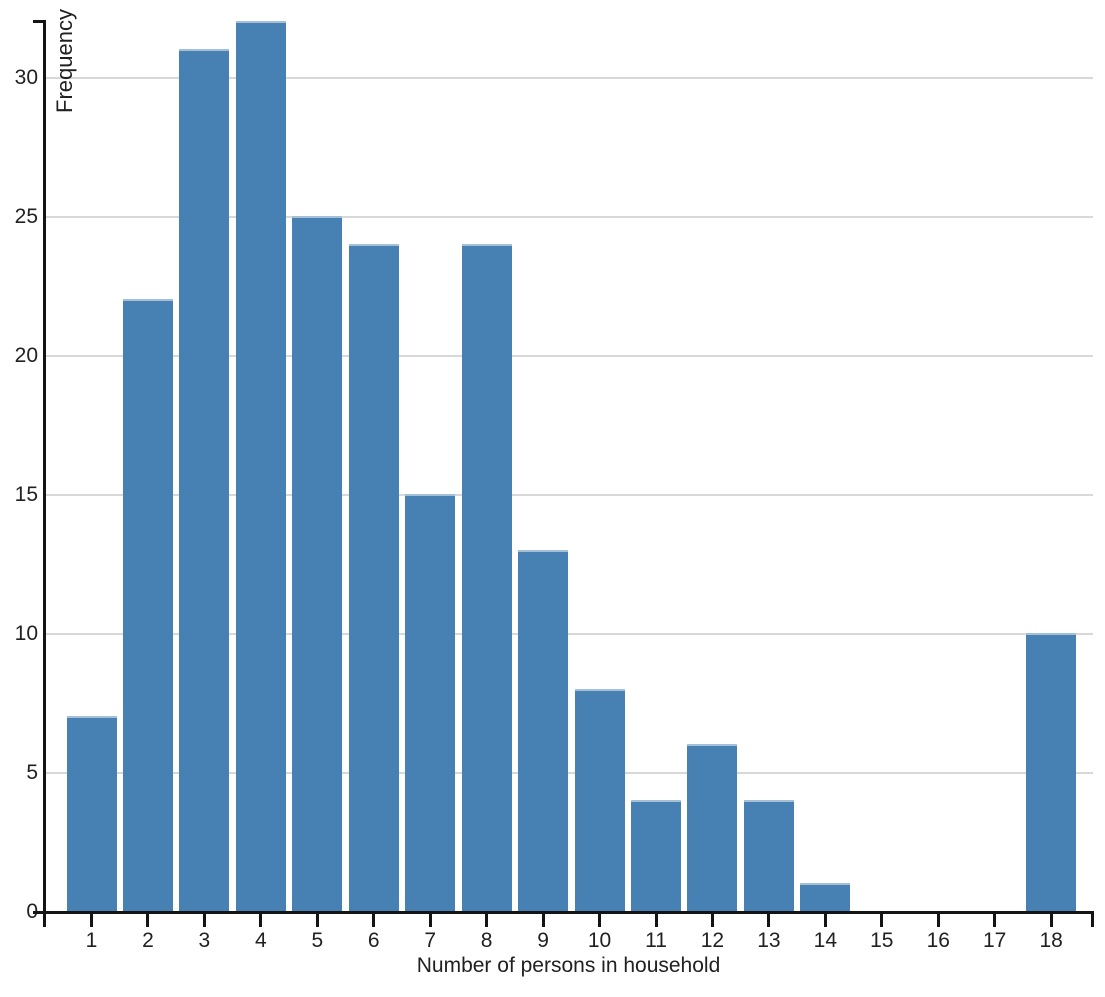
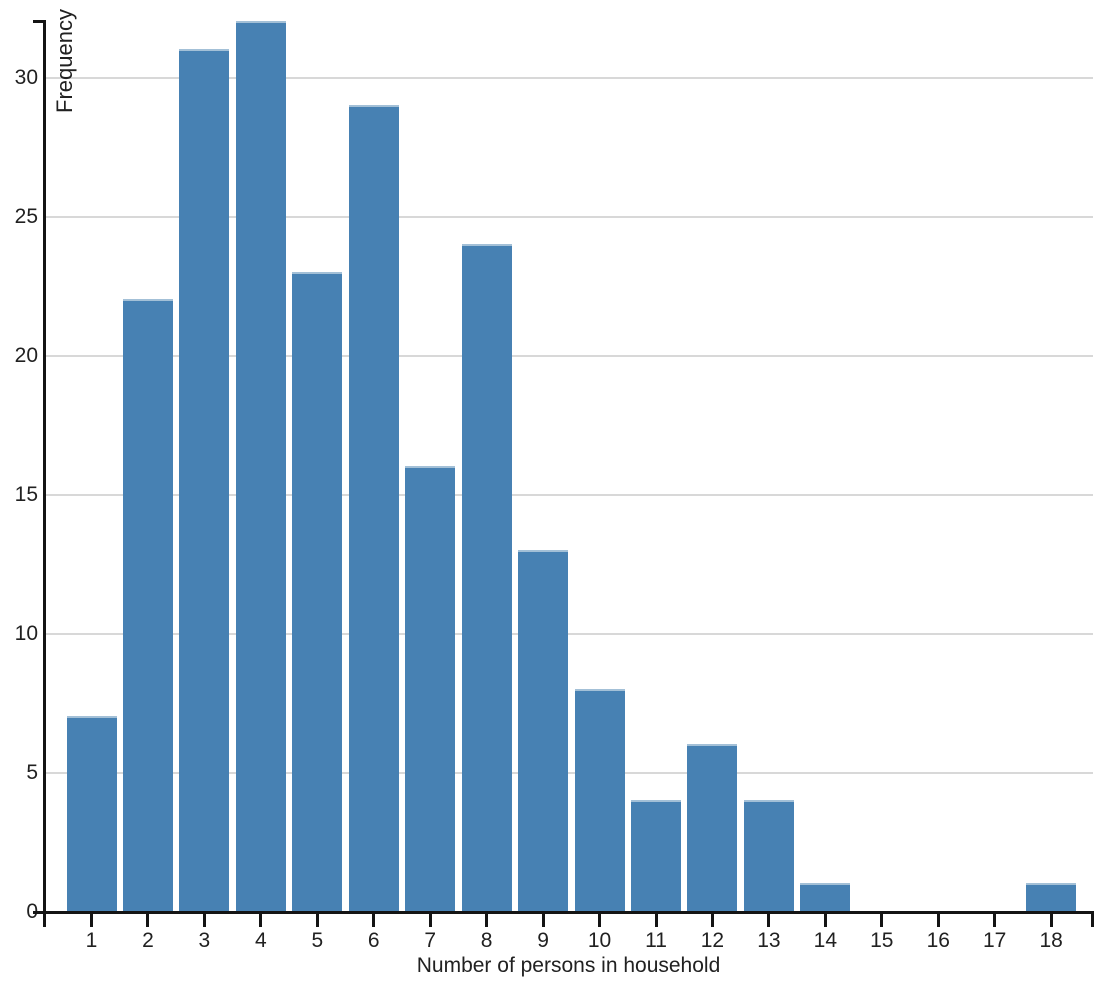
5: 25 -> 23
6: 24 -> 29
7: 15 -> 16
18: 10 -> 1
